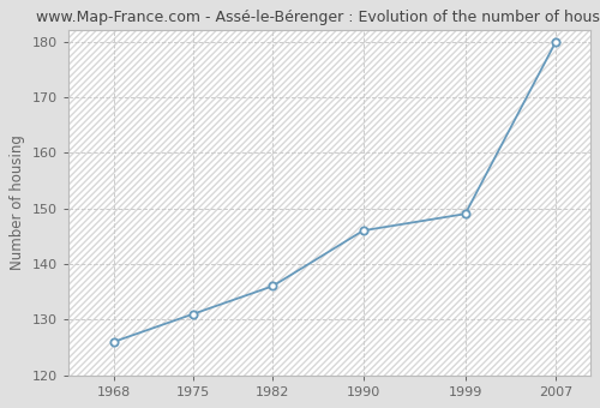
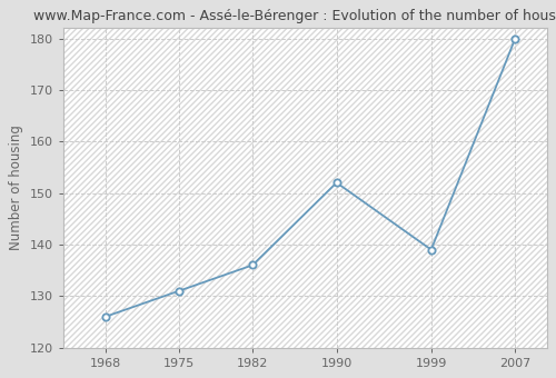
1990: 146 -> 152
1999: 149 -> 139
